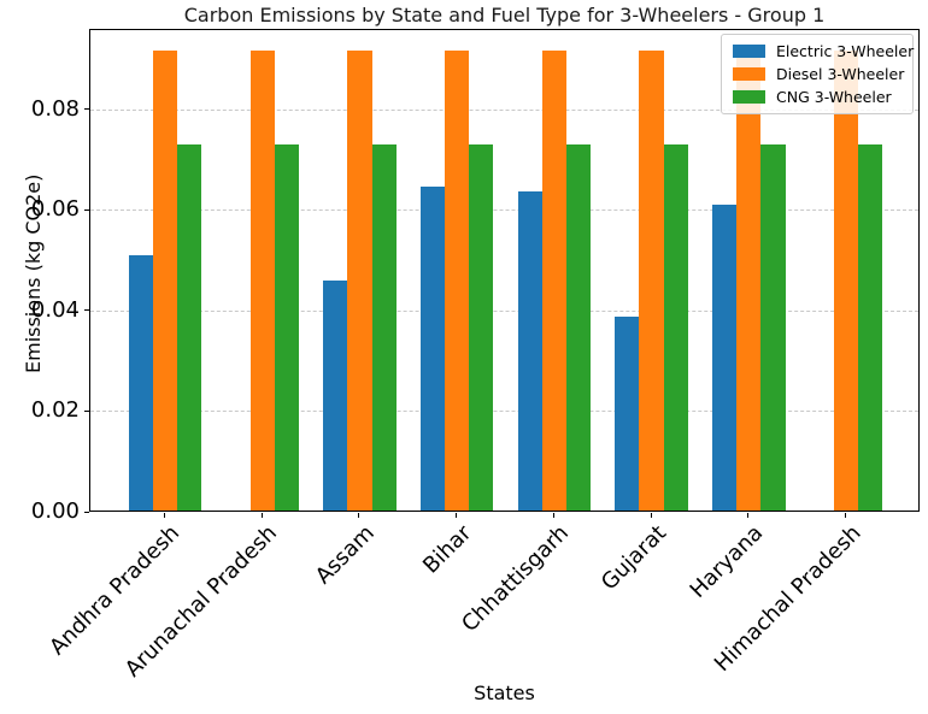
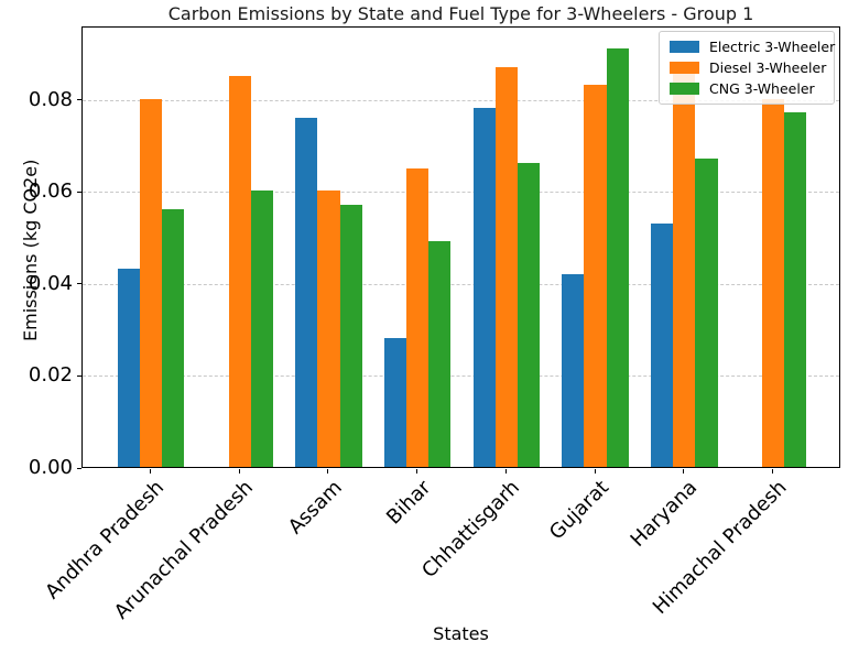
Electric 3-Wheeler/Andhra Pradesh: 0.051 -> 0.043
Diesel 3-Wheeler/Andhra Pradesh: 0.091 -> 0.080
CNG 3-Wheeler/Andhra Pradesh: 0.073 -> 0.056
Diesel 3-Wheeler/Arunachal Pradesh: 0.091 -> 0.085
CNG 3-Wheeler/Arunachal Pradesh: 0.073 -> 0.060
Electric 3-Wheeler/Assam: 0.046 -> 0.076
Diesel 3-Wheeler/Assam: 0.091 -> 0.060
CNG 3-Wheeler/Assam: 0.073 -> 0.057
Electric 3-Wheeler/Bihar: 0.064 -> 0.028
Diesel 3-Wheeler/Bihar: 0.091 -> 0.065
CNG 3-Wheeler/Bihar: 0.073 -> 0.049
Electric 3-Wheeler/Chhattisgarh: 0.064 -> 0.078
Diesel 3-Wheeler/Chhattisgarh: 0.091 -> 0.087
CNG 3-Wheeler/Chhattisgarh: 0.073 -> 0.066
Electric 3-Wheeler/Gujarat: 0.039 -> 0.042
Diesel 3-Wheeler/Gujarat: 0.091 -> 0.083
CNG 3-Wheeler/Gujarat: 0.073 -> 0.091
Electric 3-Wheeler/Haryana: 0.061 -> 0.053
Diesel 3-Wheeler/Haryana: 0.091 -> 0.086
CNG 3-Wheeler/Haryana: 0.073 -> 0.067
Diesel 3-Wheeler/Himachal Pradesh: 0.091 -> 0.080
CNG 3-Wheeler/Himachal Pradesh: 0.073 -> 0.077
